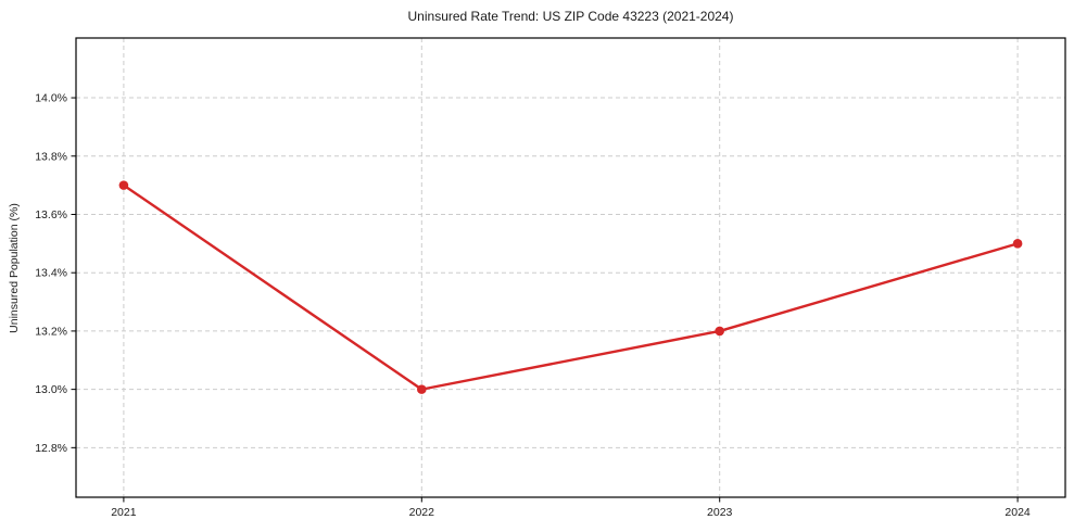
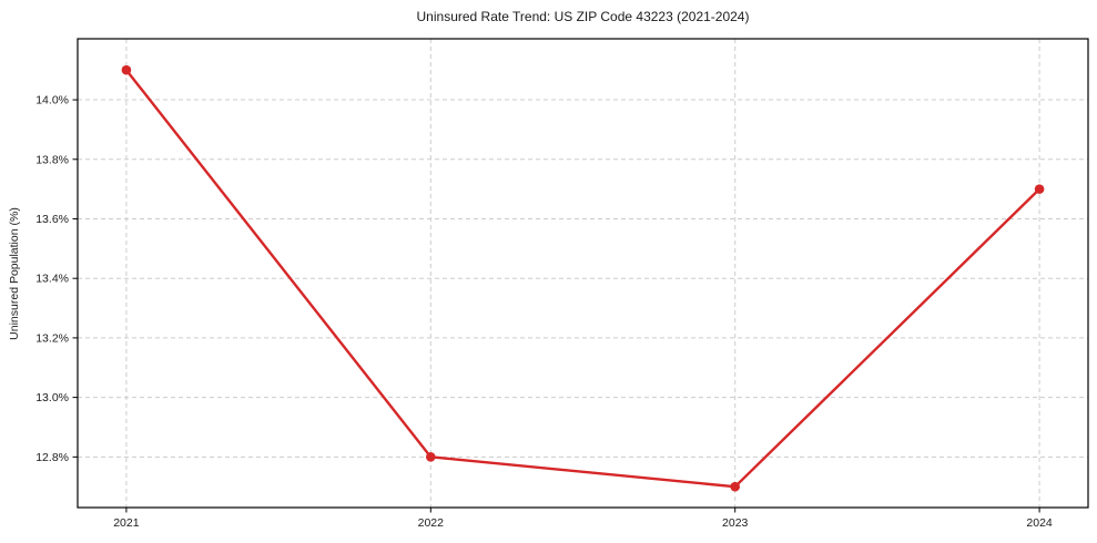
2021: 13.7% -> 14.1%
2022: 13.0% -> 12.8%
2023: 13.2% -> 12.7%
2024: 13.5% -> 13.7%
